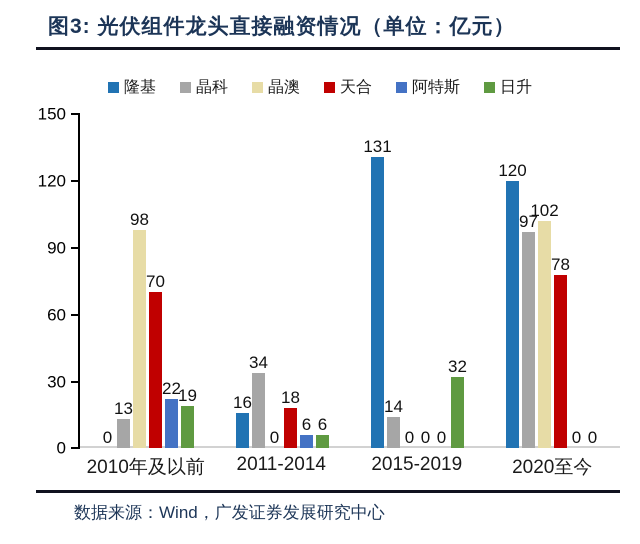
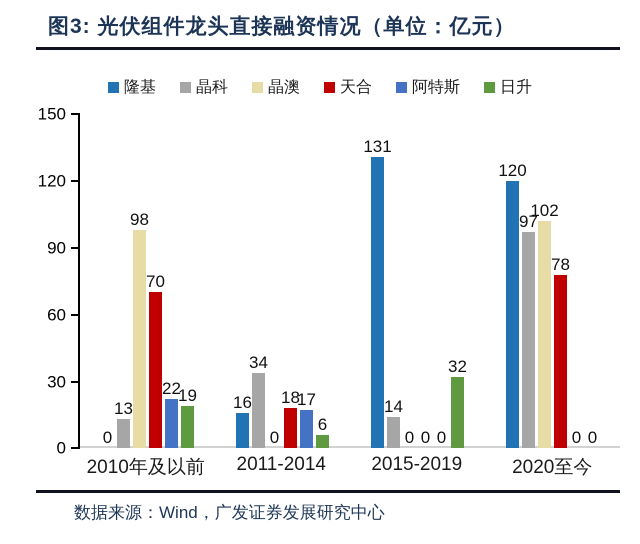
阿特斯/2011-2014: 6 -> 17
